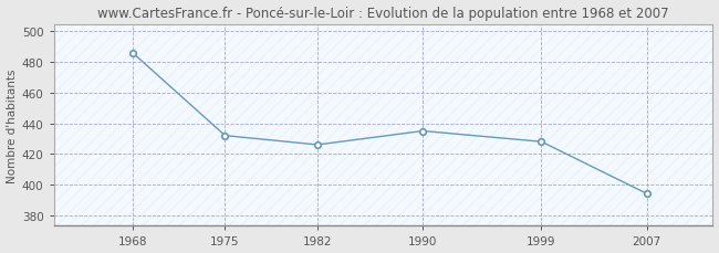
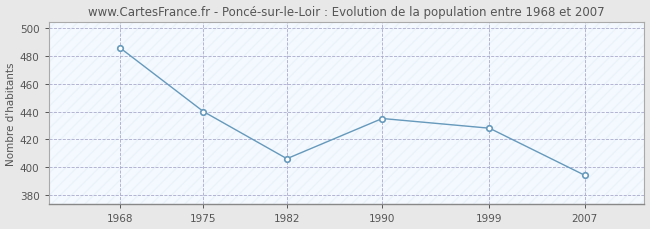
1975: 432 -> 440
1982: 426 -> 406
